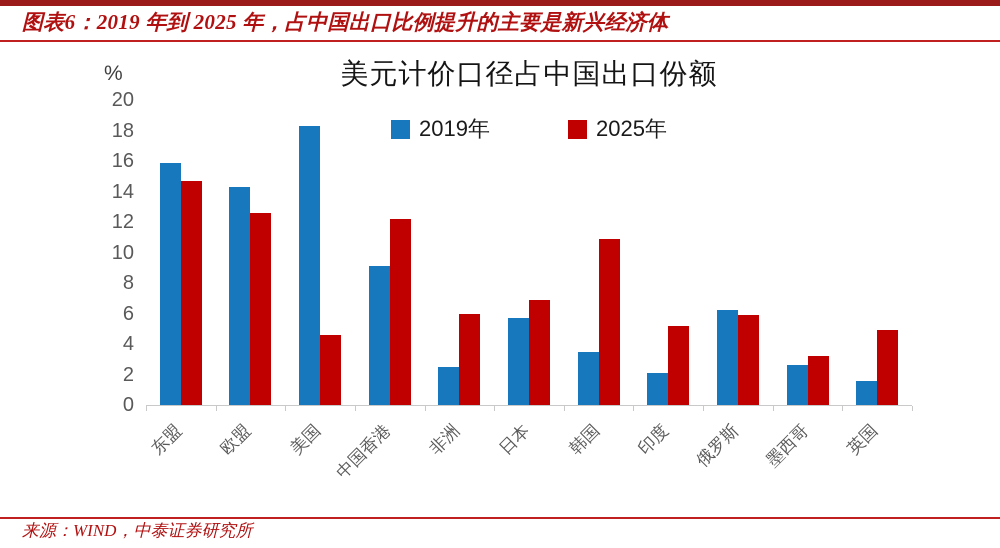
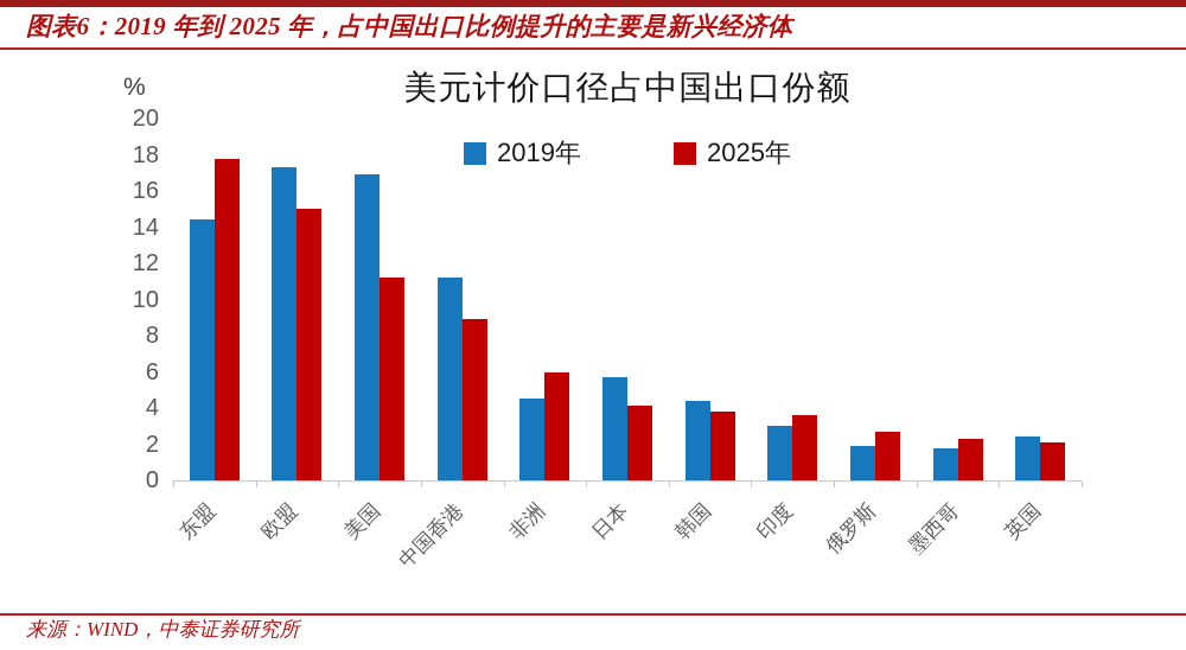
2019年/东盟: 15.9 -> 14.4
2025年/东盟: 14.7 -> 17.8
2019年/欧盟: 14.3 -> 17.3
2025年/欧盟: 12.6 -> 15.0
2019年/美国: 18.3 -> 16.9
2025年/美国: 4.6 -> 11.2
2019年/中国香港: 9.1 -> 11.2
2025年/中国香港: 12.2 -> 8.9
2019年/非洲: 2.5 -> 4.5
2025年/日本: 6.9 -> 4.1
2019年/韩国: 3.5 -> 4.4
2025年/韩国: 10.9 -> 3.8
2019年/印度: 2.1 -> 3.0
2025年/印度: 5.2 -> 3.6
2019年/俄罗斯: 6.2 -> 1.9
2025年/俄罗斯: 5.9 -> 2.7
2019年/墨西哥: 2.6 -> 1.8
2025年/墨西哥: 3.2 -> 2.3
2019年/英国: 1.6 -> 2.4
2025年/英国: 4.9 -> 2.1
